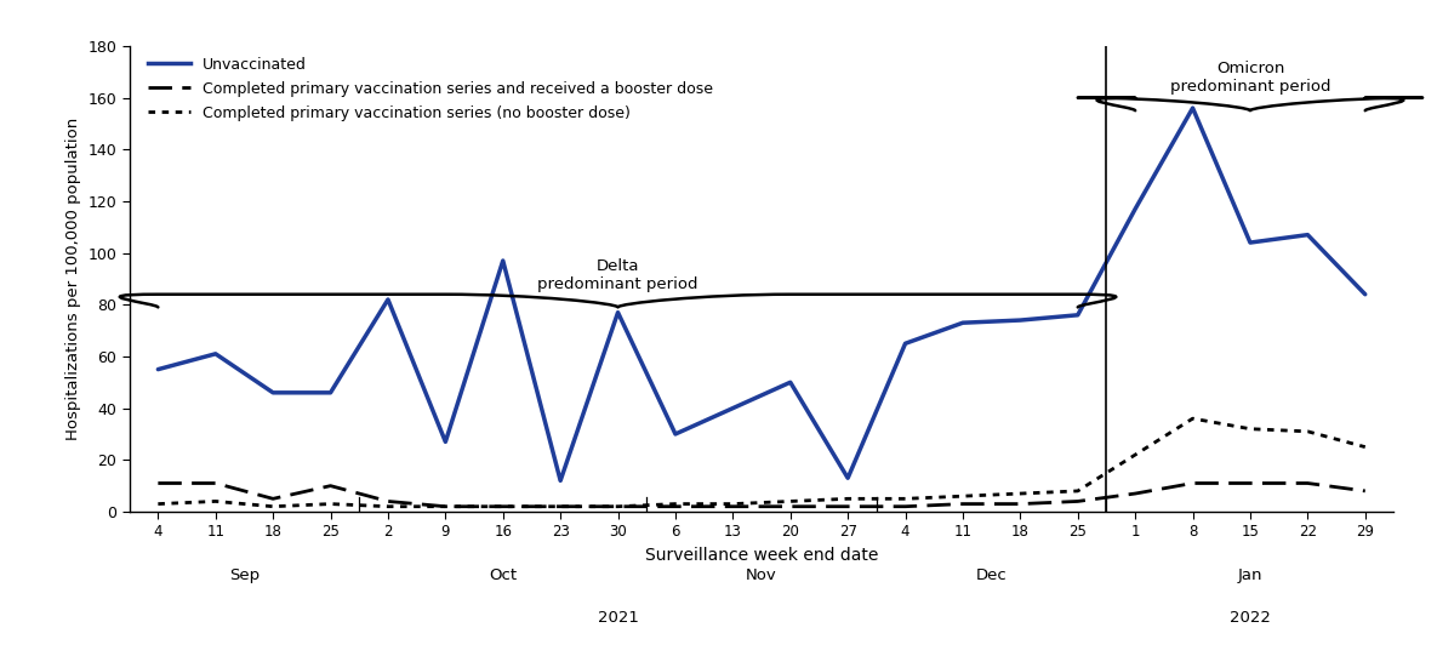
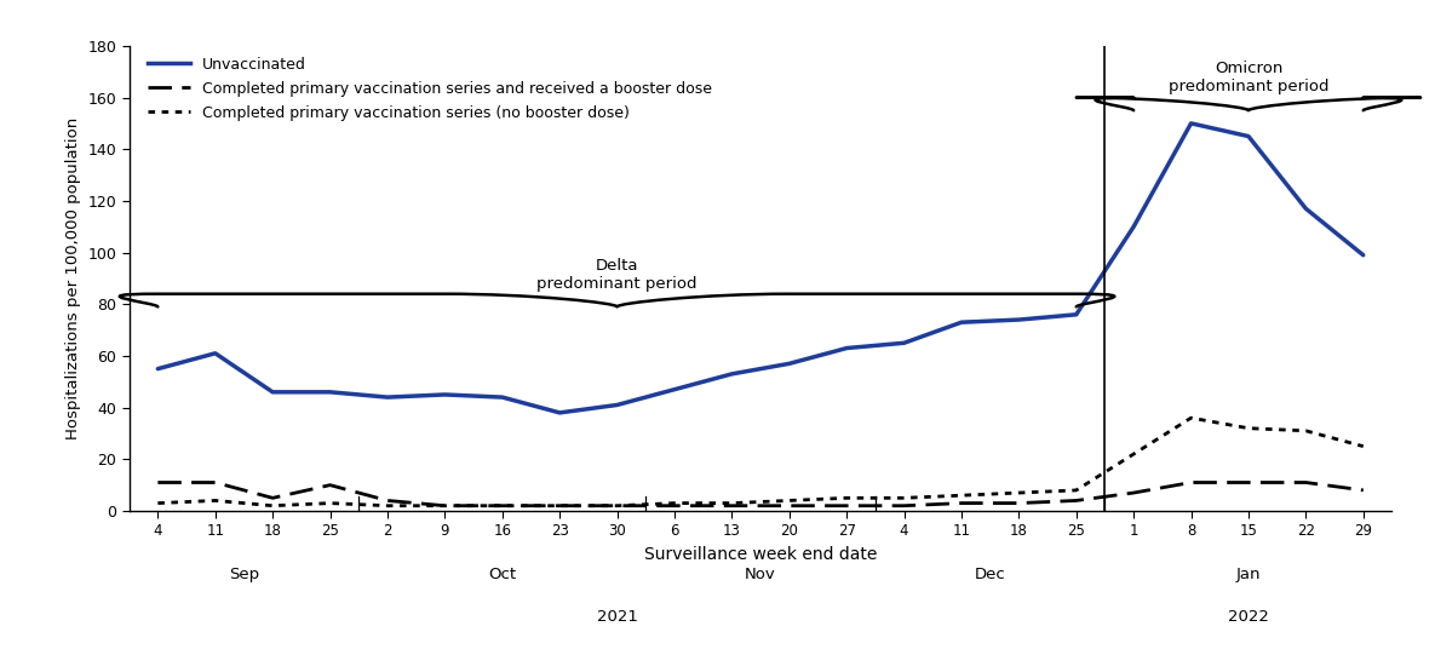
Unvaccinated/2: 82 -> 44
Unvaccinated/9: 27 -> 45
Unvaccinated/16: 97 -> 44
Unvaccinated/23: 12 -> 38
Unvaccinated/30: 77 -> 41
Unvaccinated/6: 30 -> 47
Unvaccinated/13: 40 -> 53
Unvaccinated/20: 50 -> 57
Unvaccinated/27: 13 -> 63
Unvaccinated/1: 117 -> 110
Unvaccinated/8: 156 -> 150
Unvaccinated/15: 104 -> 145
Unvaccinated/22: 107 -> 117
Unvaccinated/29: 84 -> 99
